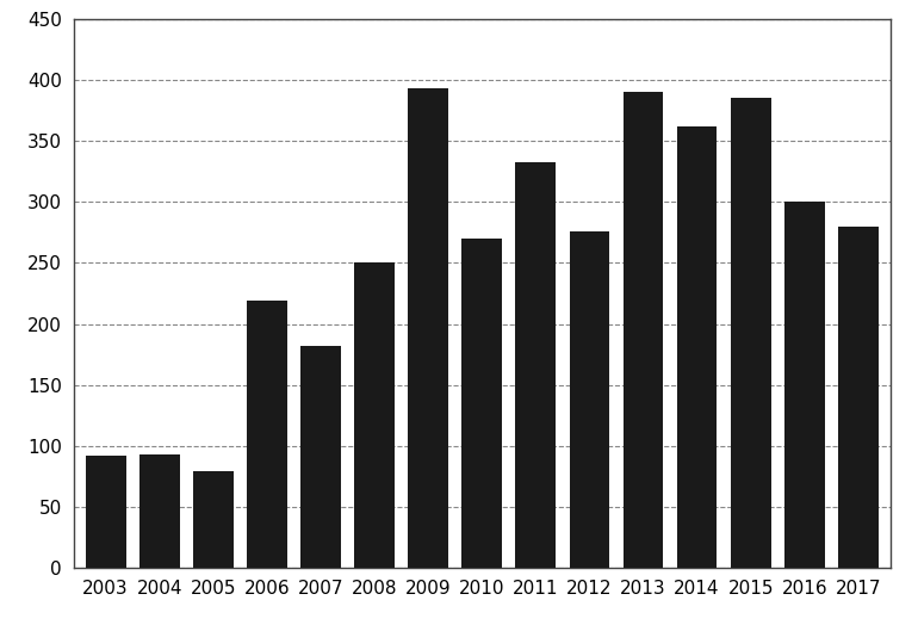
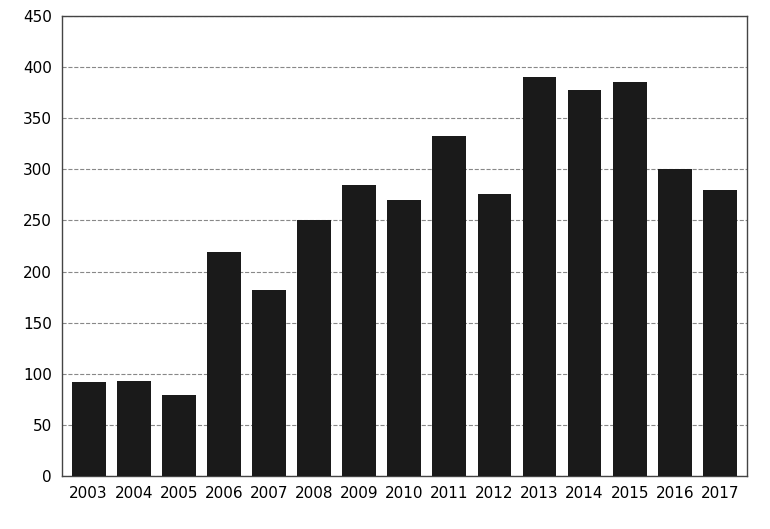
2009: 393 -> 285
2014: 362 -> 378
